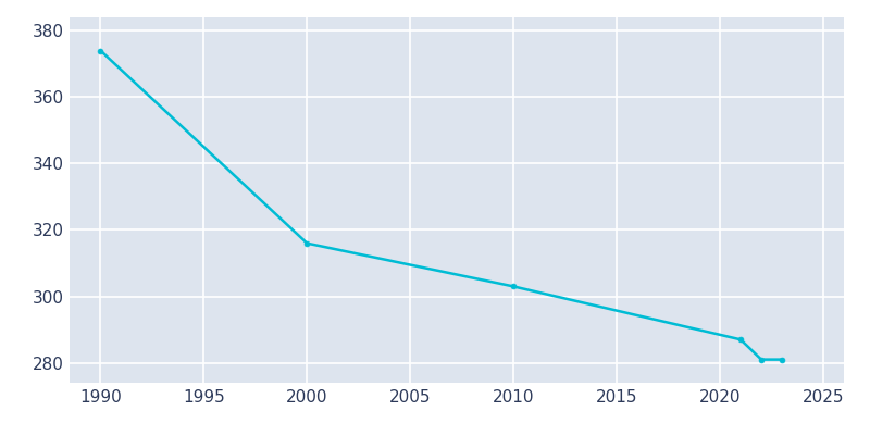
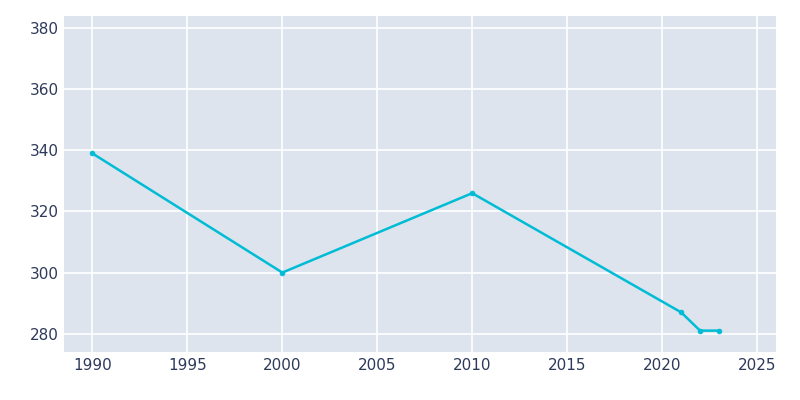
1990: 374 -> 339
2000: 316 -> 300
2010: 303 -> 326
